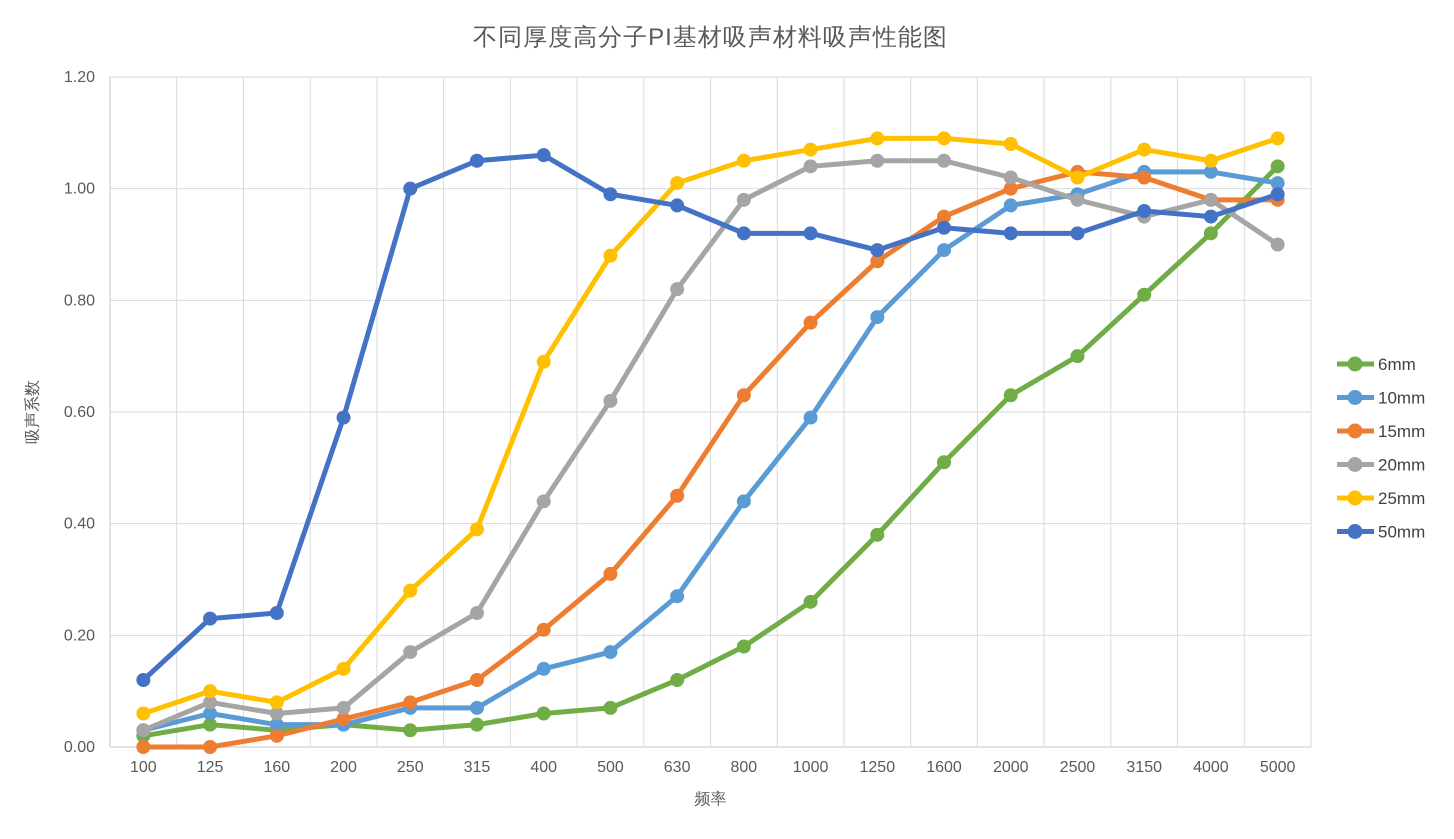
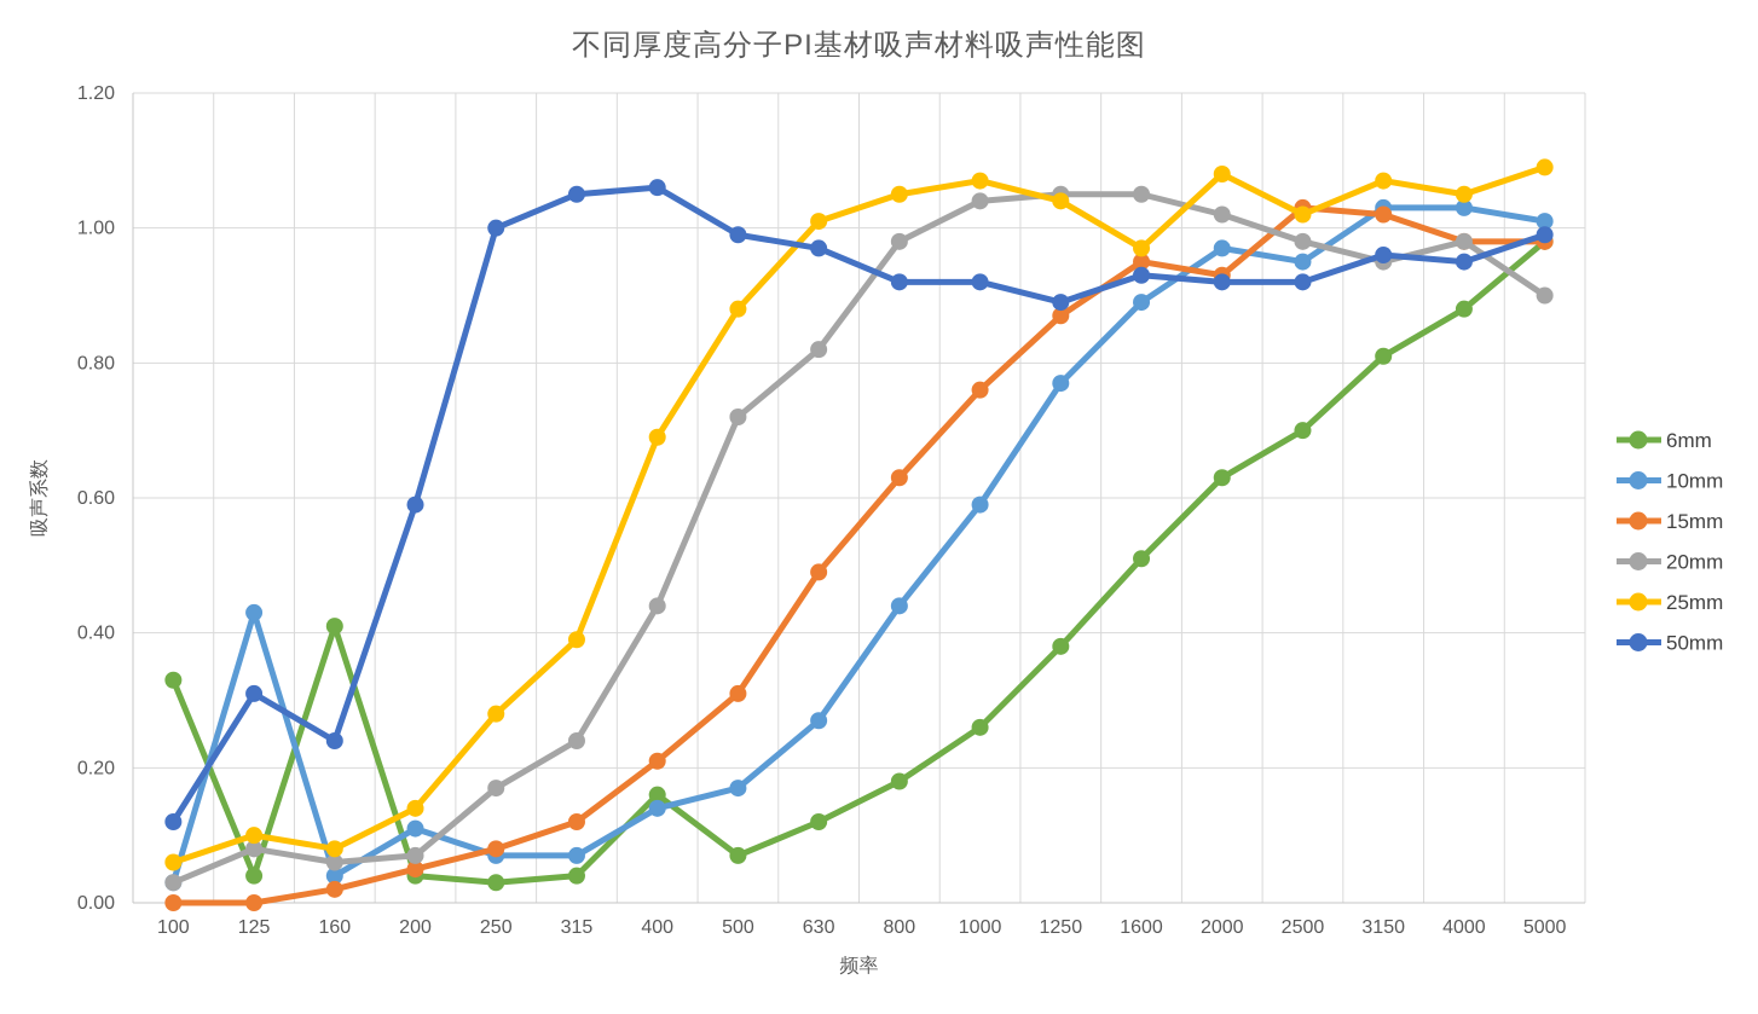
6mm/100: 0.02 -> 0.33
10mm/125: 0.06 -> 0.43
50mm/125: 0.23 -> 0.31
6mm/160: 0.03 -> 0.41
10mm/200: 0.04 -> 0.11
6mm/400: 0.06 -> 0.16
20mm/500: 0.62 -> 0.72
15mm/630: 0.45 -> 0.49
25mm/1250: 1.09 -> 1.04
25mm/1600: 1.09 -> 0.97
15mm/2000: 1.00 -> 0.93
10mm/2500: 0.99 -> 0.95
6mm/4000: 0.92 -> 0.88
6mm/5000: 1.04 -> 0.98
